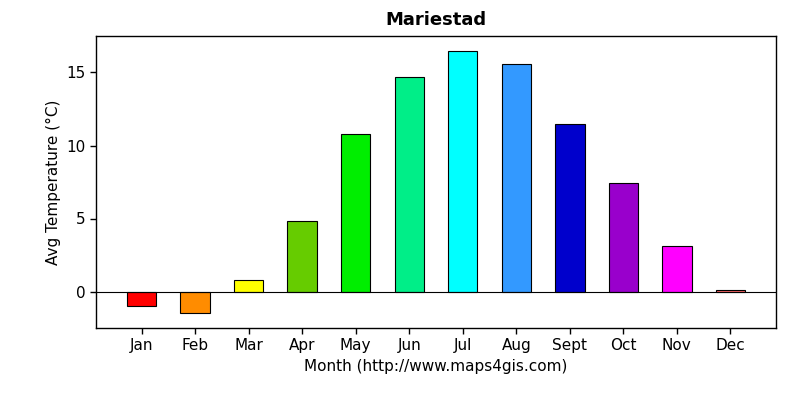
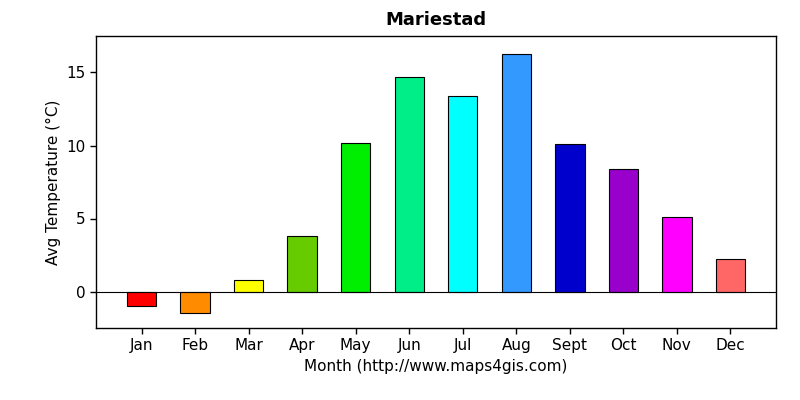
Apr: 4.8 -> 3.8
May: 10.8 -> 10.2
Jul: 16.5 -> 13.4
Aug: 15.6 -> 16.3
Sept: 11.5 -> 10.1
Oct: 7.4 -> 8.4
Nov: 3.1 -> 5.1
Dec: 0.1 -> 2.2
